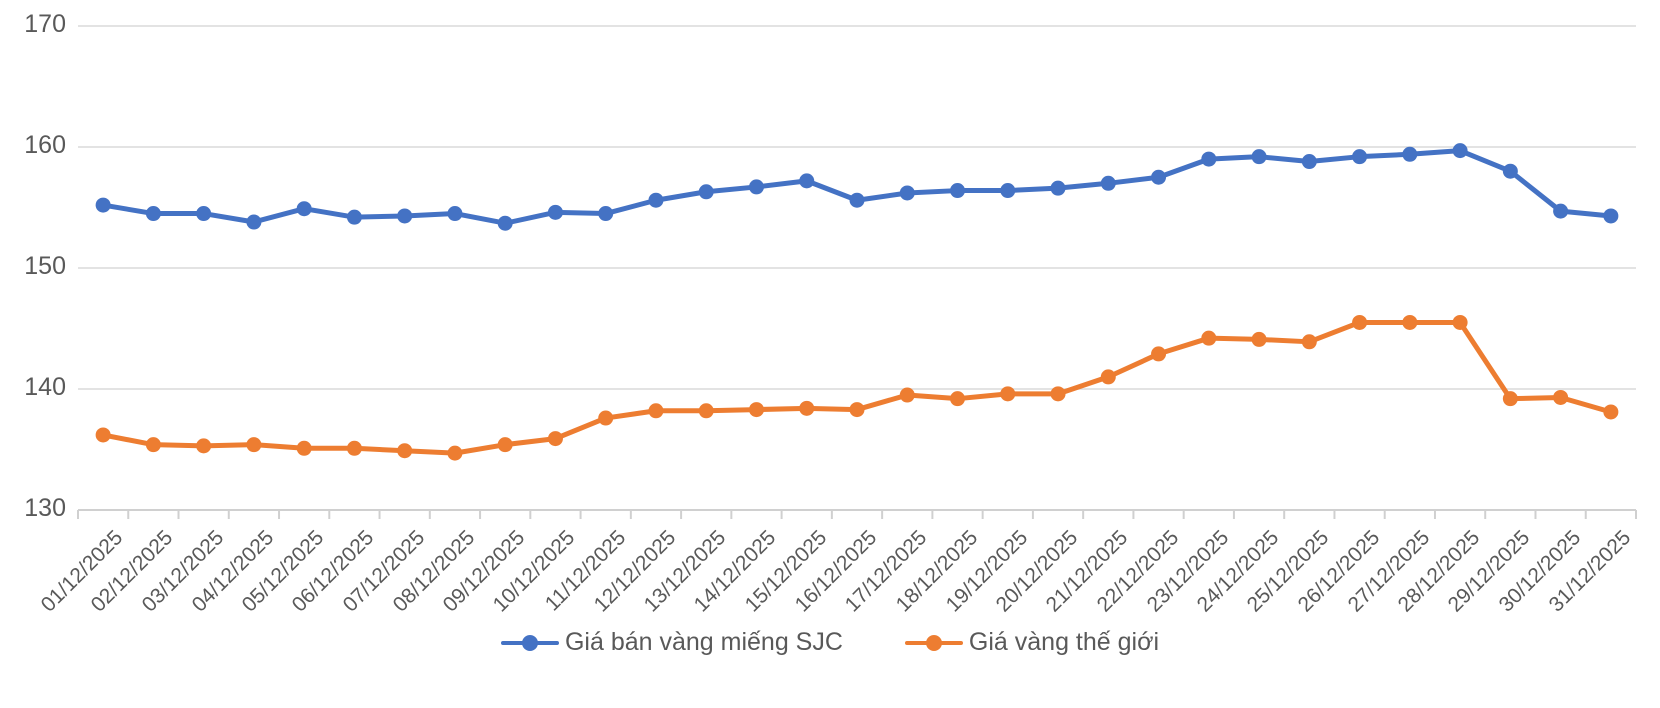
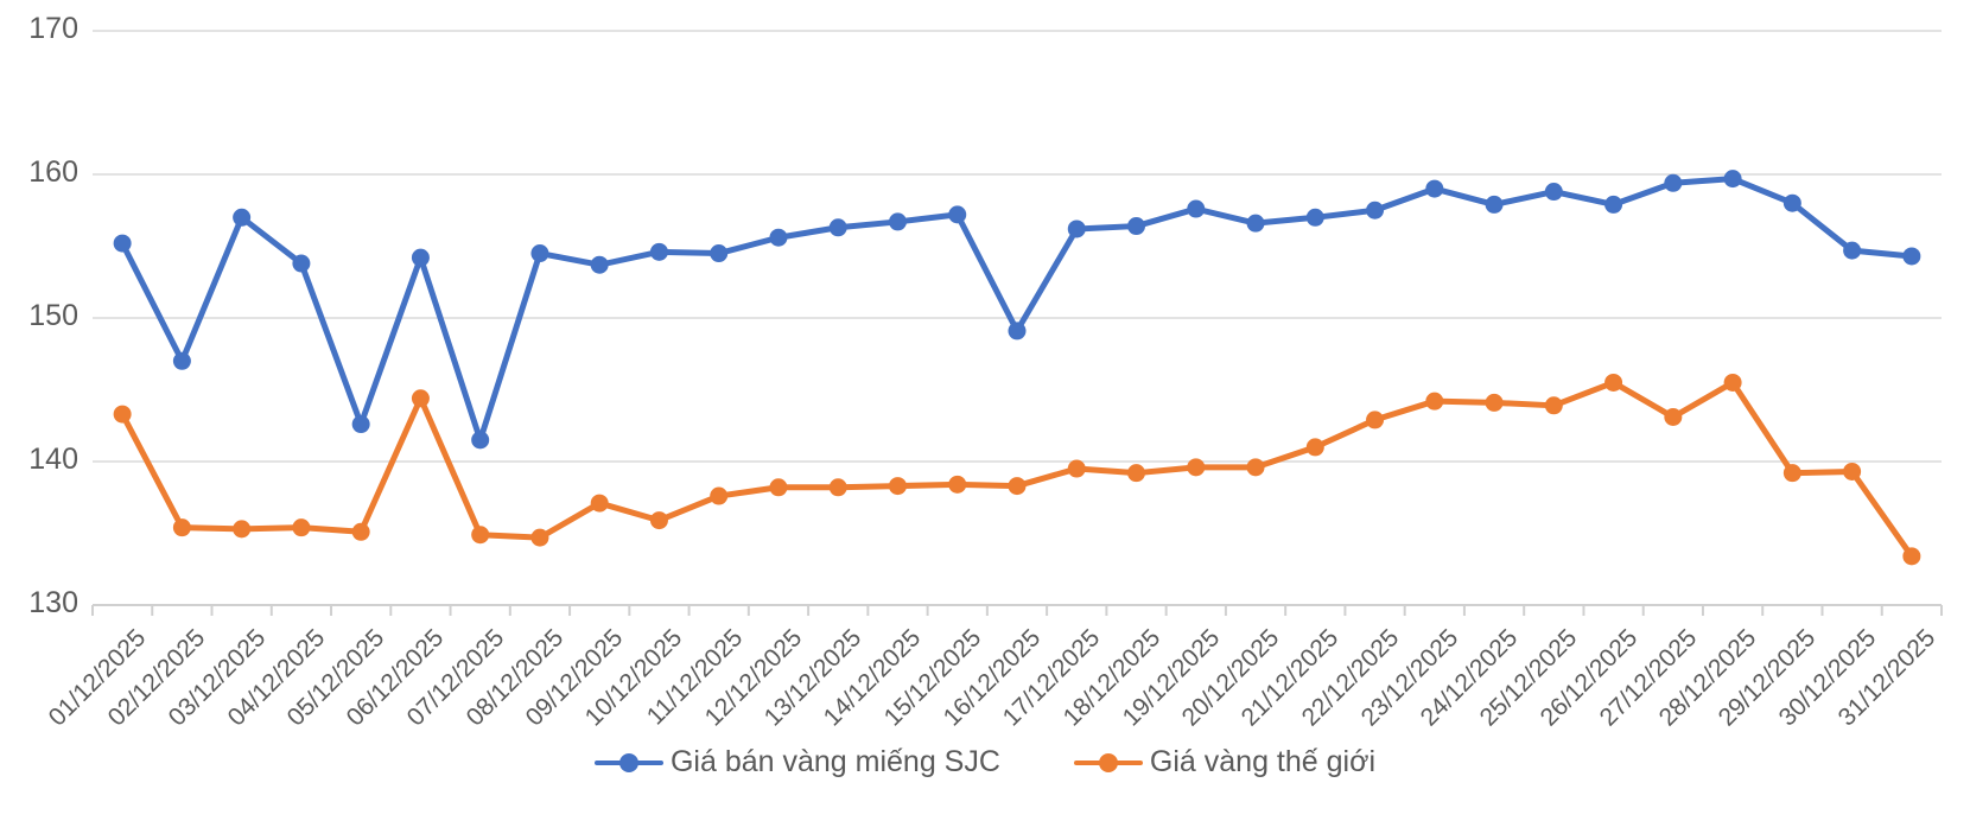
Giá vàng thế giới/01/12/2025: 136.2 -> 143.3
Giá bán vàng miếng SJC/02/12/2025: 154.5 -> 147.0
Giá bán vàng miếng SJC/03/12/2025: 154.5 -> 157.0
Giá bán vàng miếng SJC/05/12/2025: 154.9 -> 142.6
Giá vàng thế giới/06/12/2025: 135.1 -> 144.4
Giá bán vàng miếng SJC/07/12/2025: 154.3 -> 141.5
Giá vàng thế giới/09/12/2025: 135.4 -> 137.1
Giá bán vàng miếng SJC/16/12/2025: 155.6 -> 149.1
Giá bán vàng miếng SJC/19/12/2025: 156.4 -> 157.6
Giá bán vàng miếng SJC/24/12/2025: 159.2 -> 157.9
Giá bán vàng miếng SJC/26/12/2025: 159.2 -> 157.9
Giá vàng thế giới/27/12/2025: 145.5 -> 143.1
Giá vàng thế giới/31/12/2025: 138.1 -> 133.4
